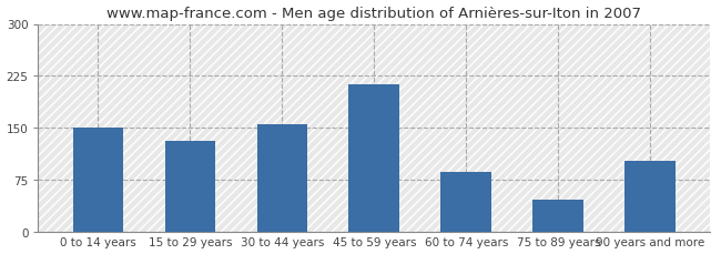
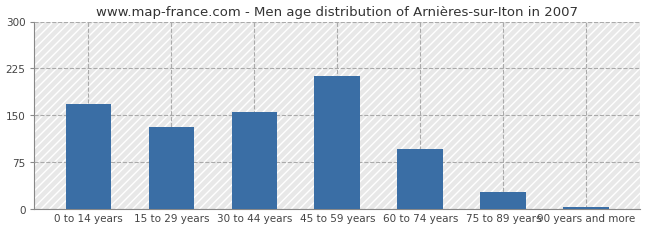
0 to 14 years: 150 -> 168
60 to 74 years: 86 -> 97
75 to 89 years: 46 -> 27
90 years and more: 102 -> 4
